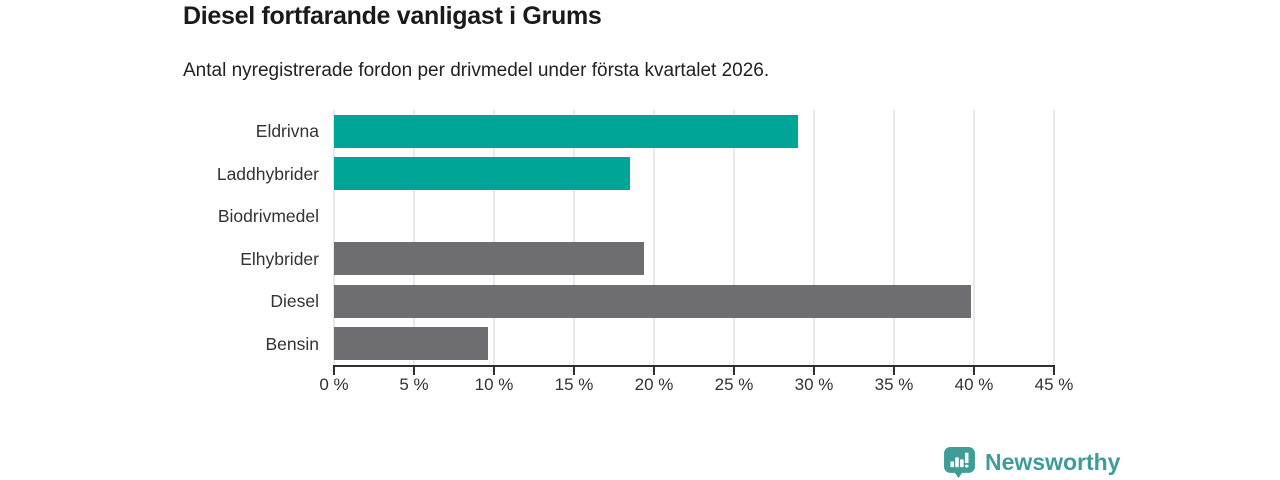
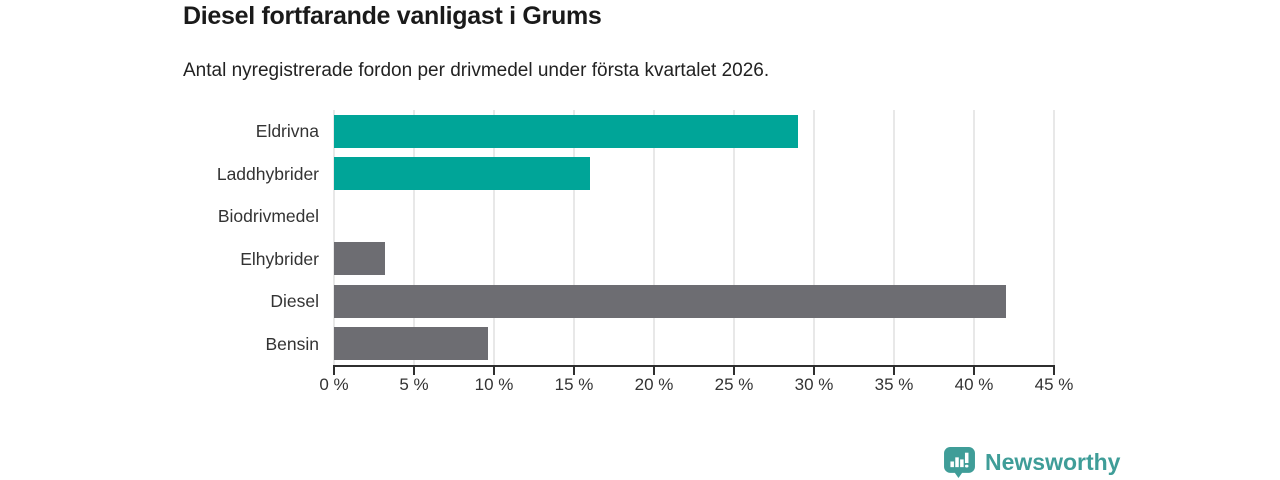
Laddhybrider: 18.5% -> 16.0%
Elhybrider: 19.4% -> 3.2%
Diesel: 39.8% -> 42.0%
